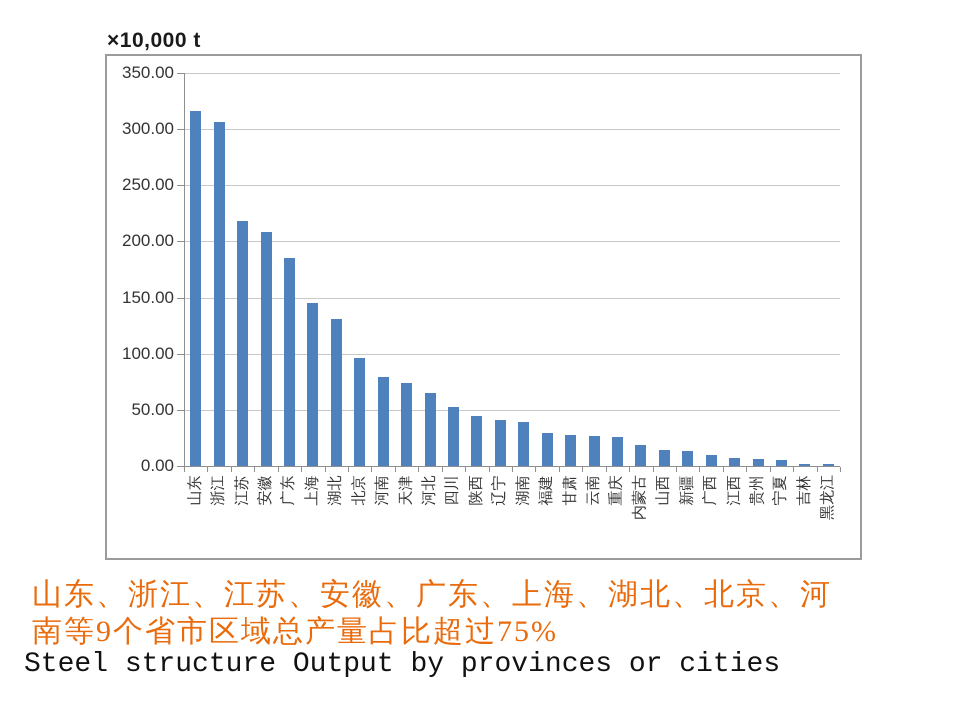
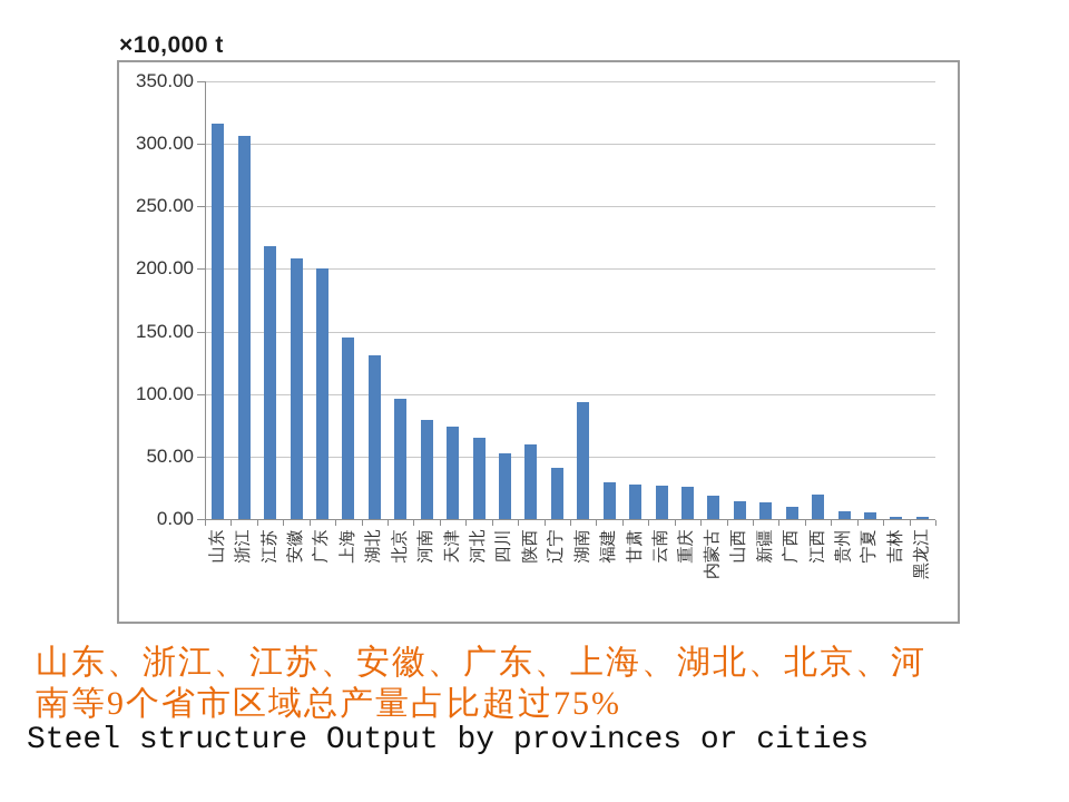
广东: 185 -> 200
陕西: 45 -> 60
湖南: 39 -> 94
江西: 7 -> 20
